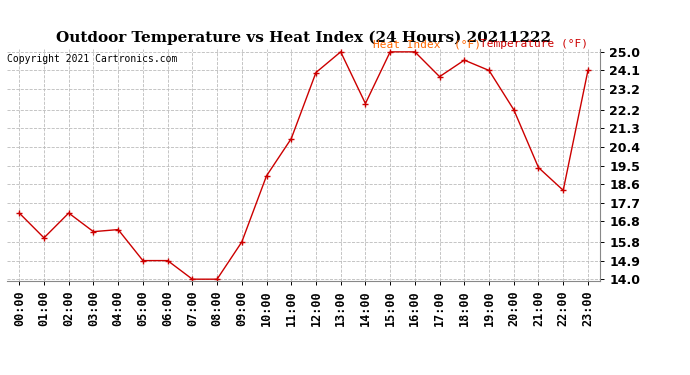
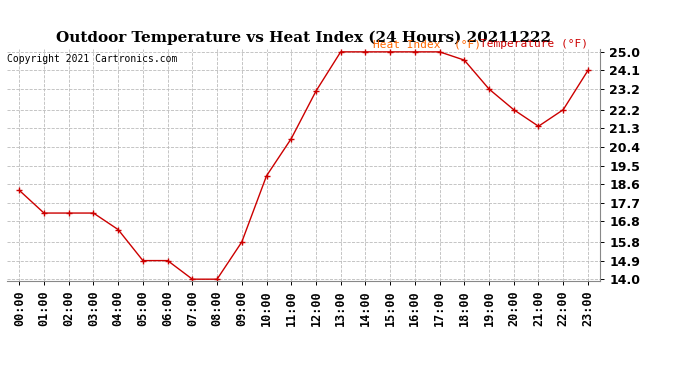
00:00: 17.2 -> 18.3
01:00: 16.0 -> 17.2
03:00: 16.3 -> 17.2
12:00: 24.0 -> 23.1
14:00: 22.5 -> 25.0
17:00: 23.8 -> 25.0
19:00: 24.1 -> 23.2
21:00: 19.4 -> 21.4
22:00: 18.3 -> 22.2
